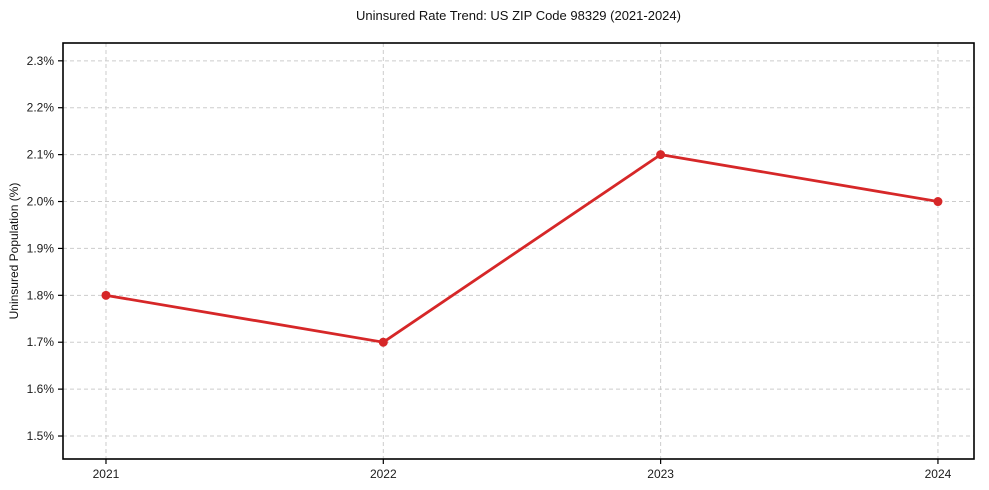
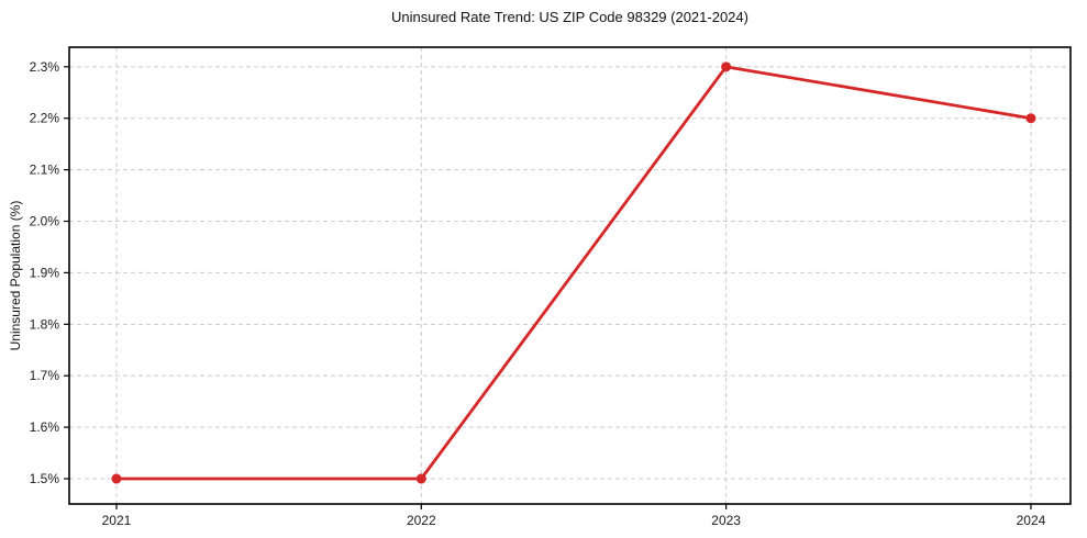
2021: 1.8% -> 1.5%
2022: 1.7% -> 1.5%
2023: 2.1% -> 2.3%
2024: 2.0% -> 2.2%
